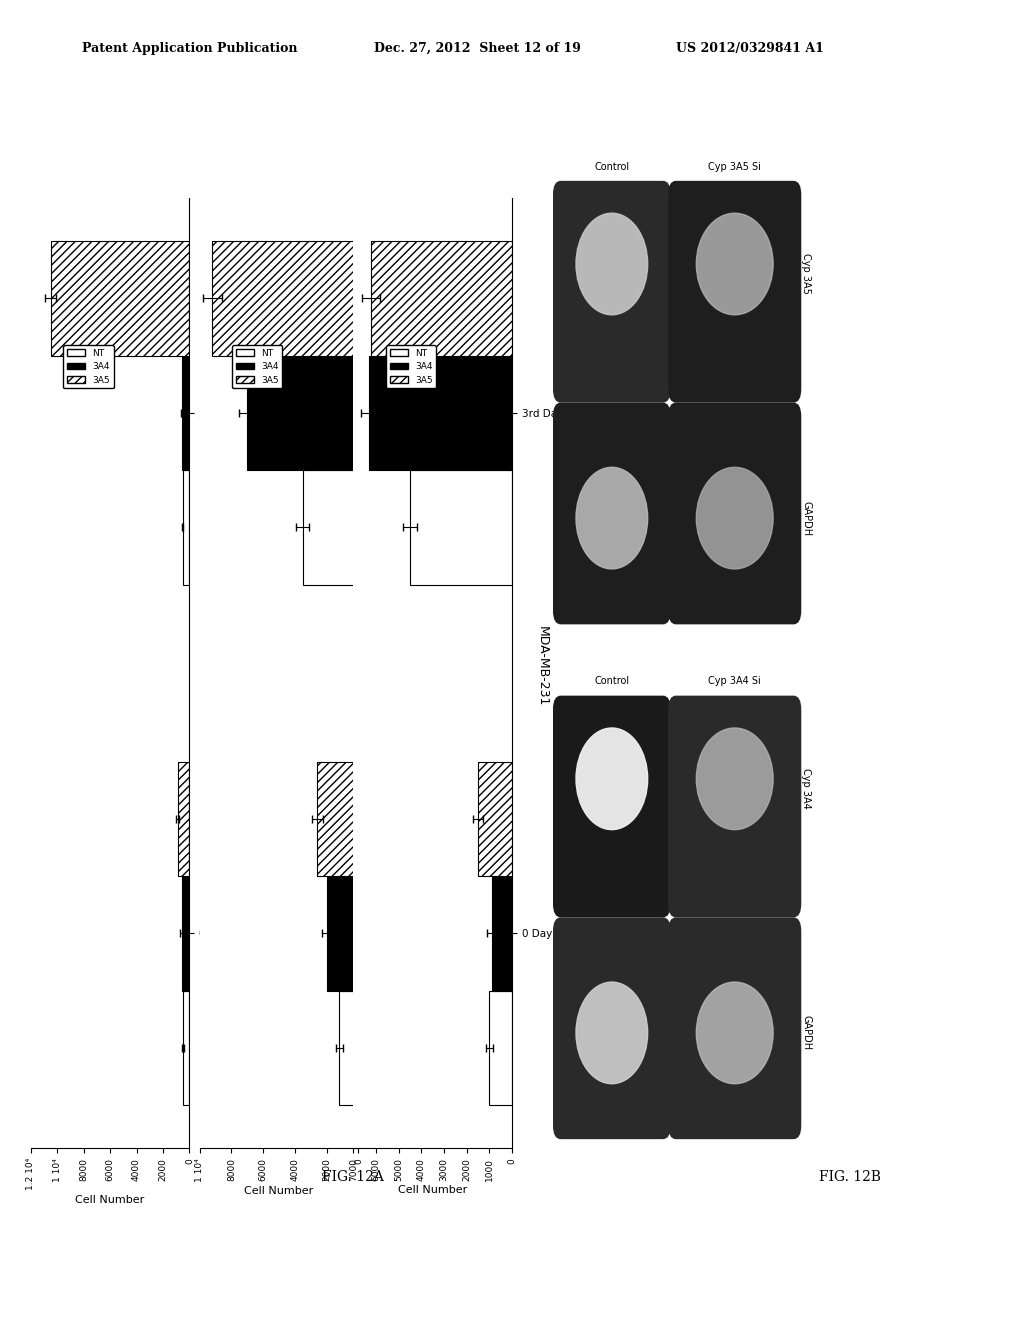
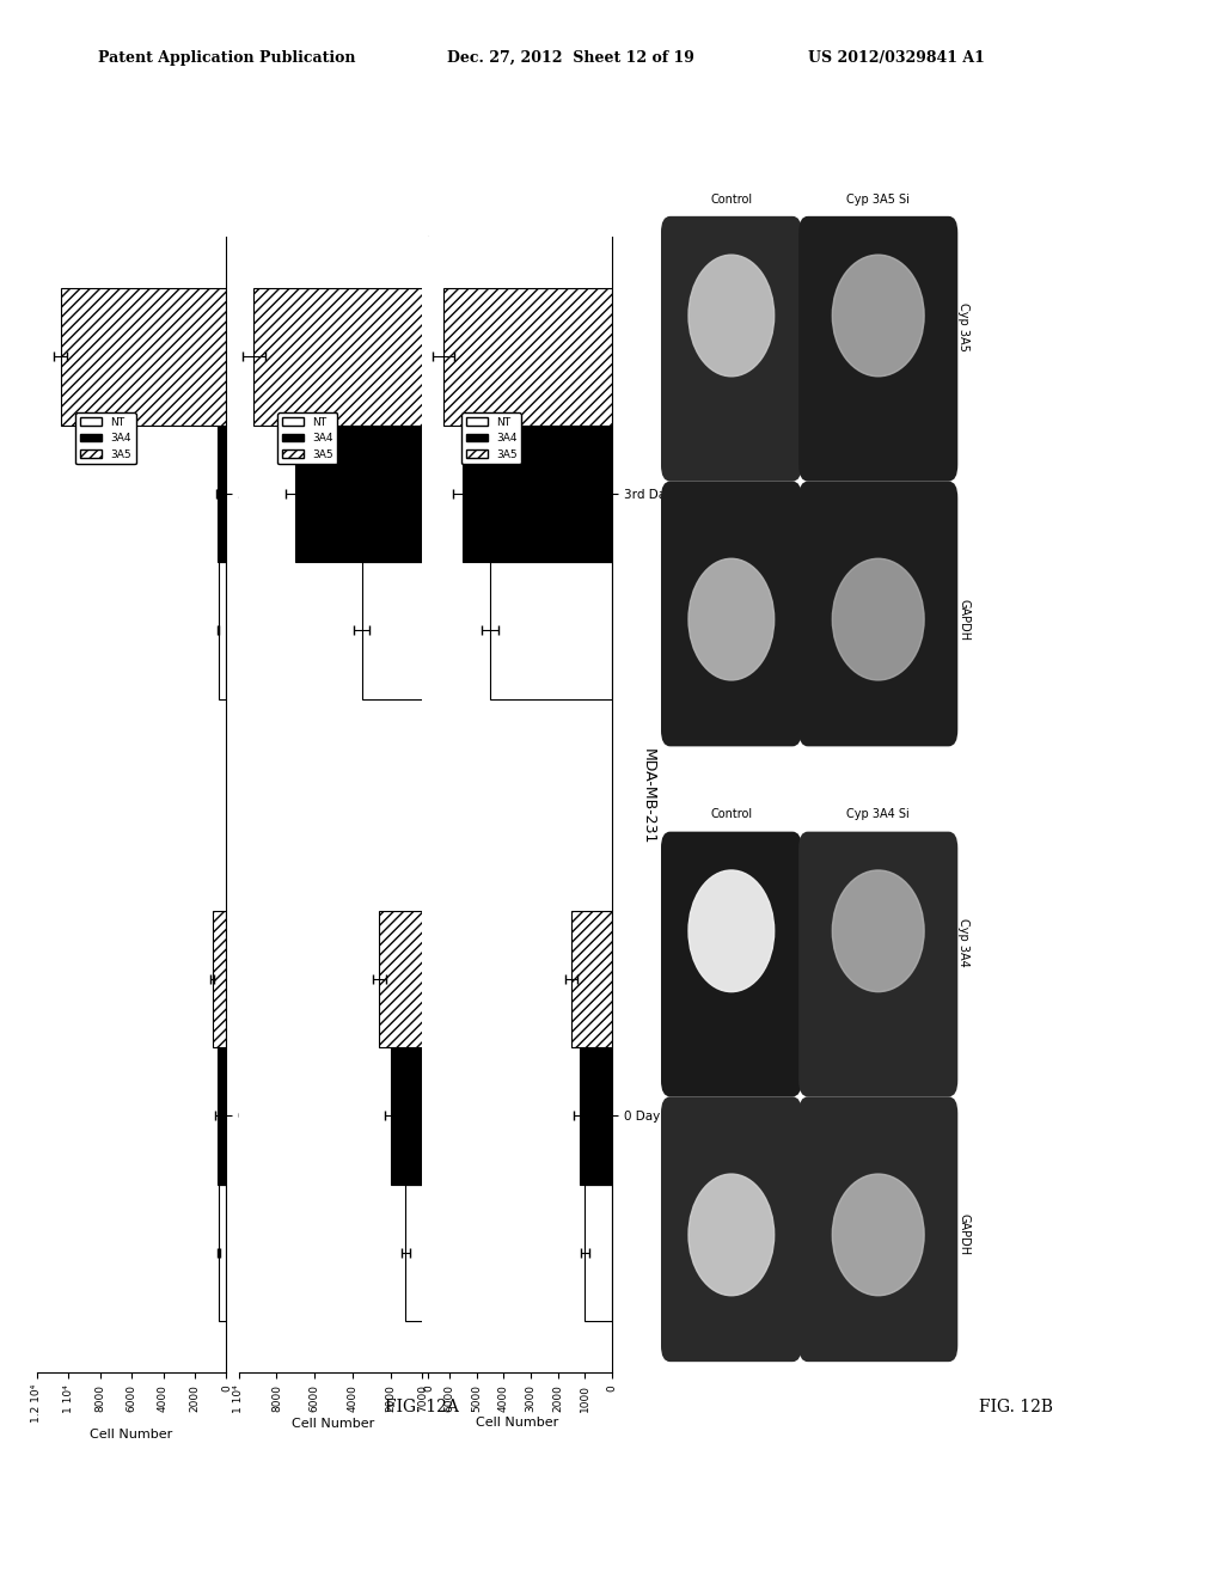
MDA-MB-231/3A4/3rd Day: 6300 -> 5500
MDA-MB-231/3A4/0 Day: 900 -> 1200
